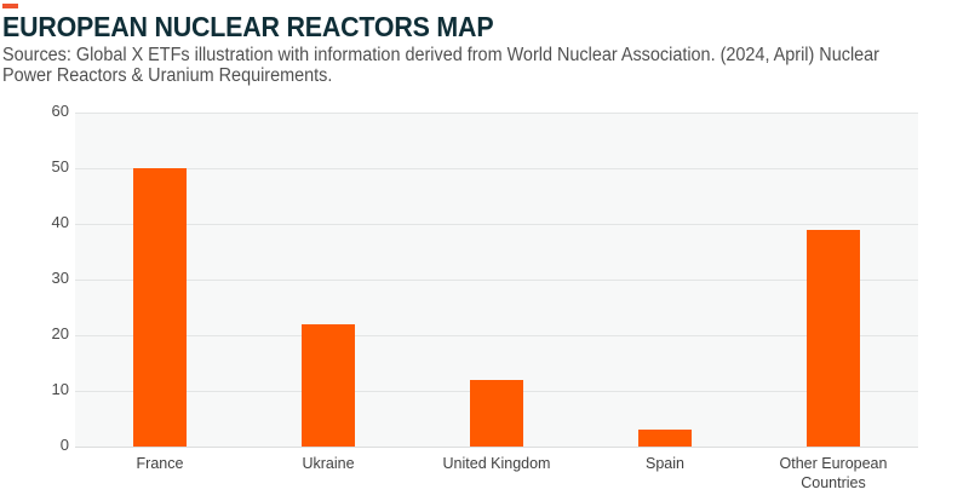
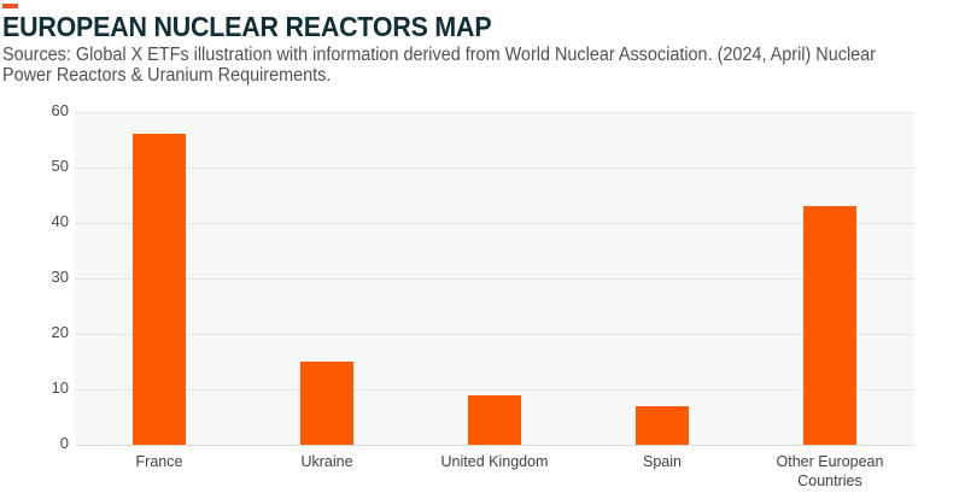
France: 50 -> 56
Ukraine: 22 -> 15
United Kingdom: 12 -> 9
Spain: 3 -> 7
Other European Countries: 39 -> 43
